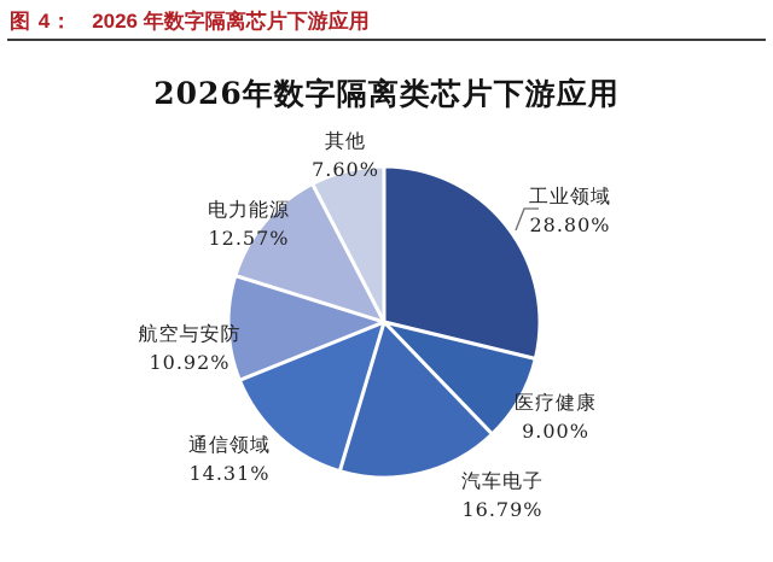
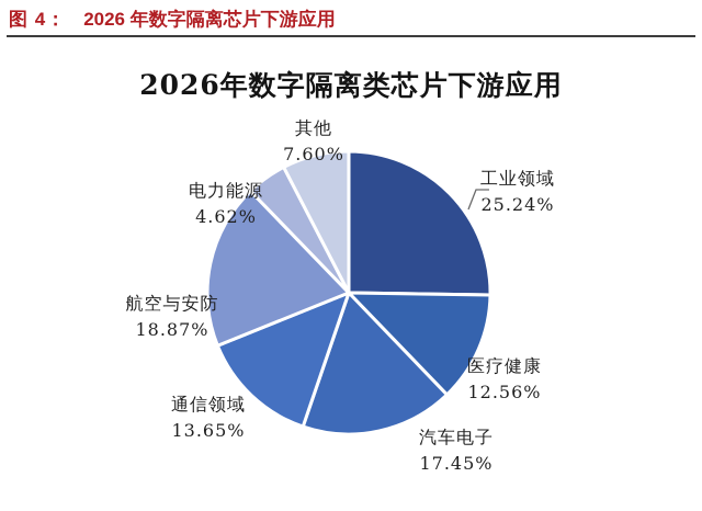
工业领域: 28.80% -> 25.24%
医疗健康: 9.00% -> 12.56%
汽车电子: 16.79% -> 17.45%
通信领域: 14.31% -> 13.65%
航空与安防: 10.92% -> 18.87%
电力能源: 12.57% -> 4.62%
